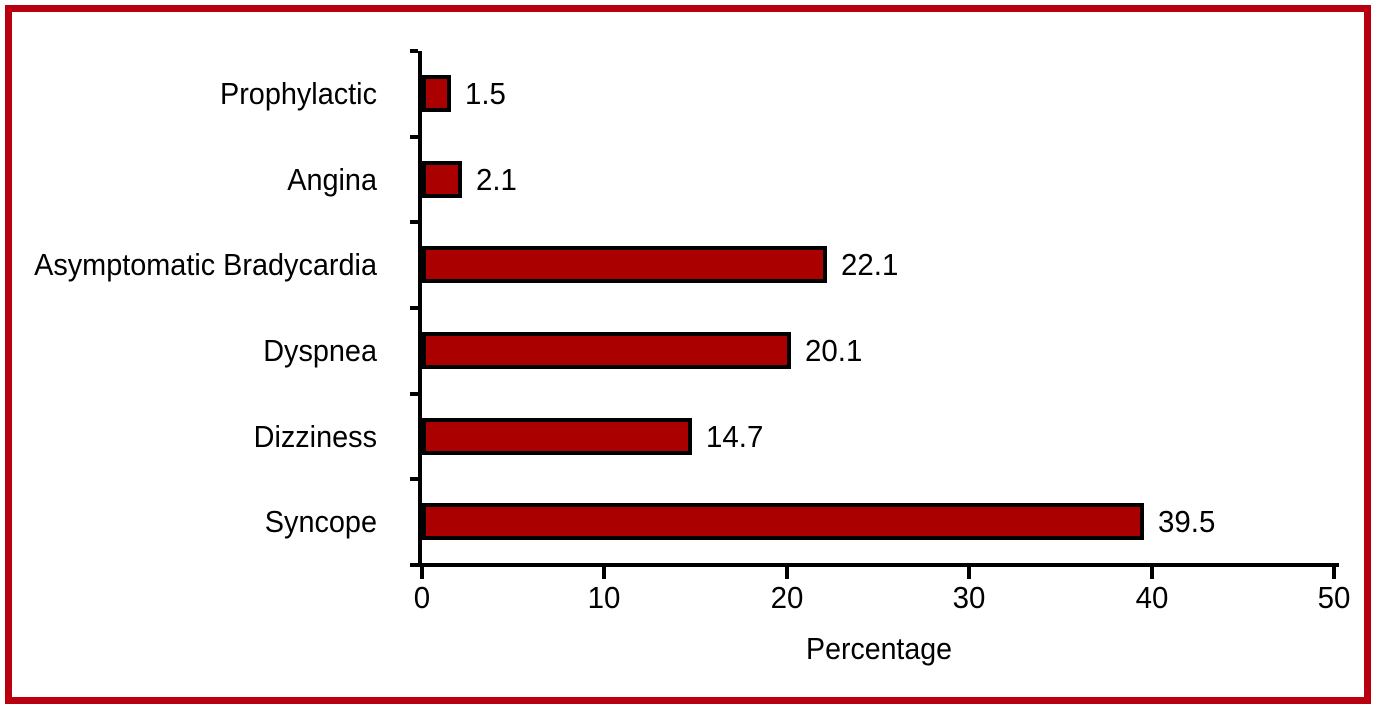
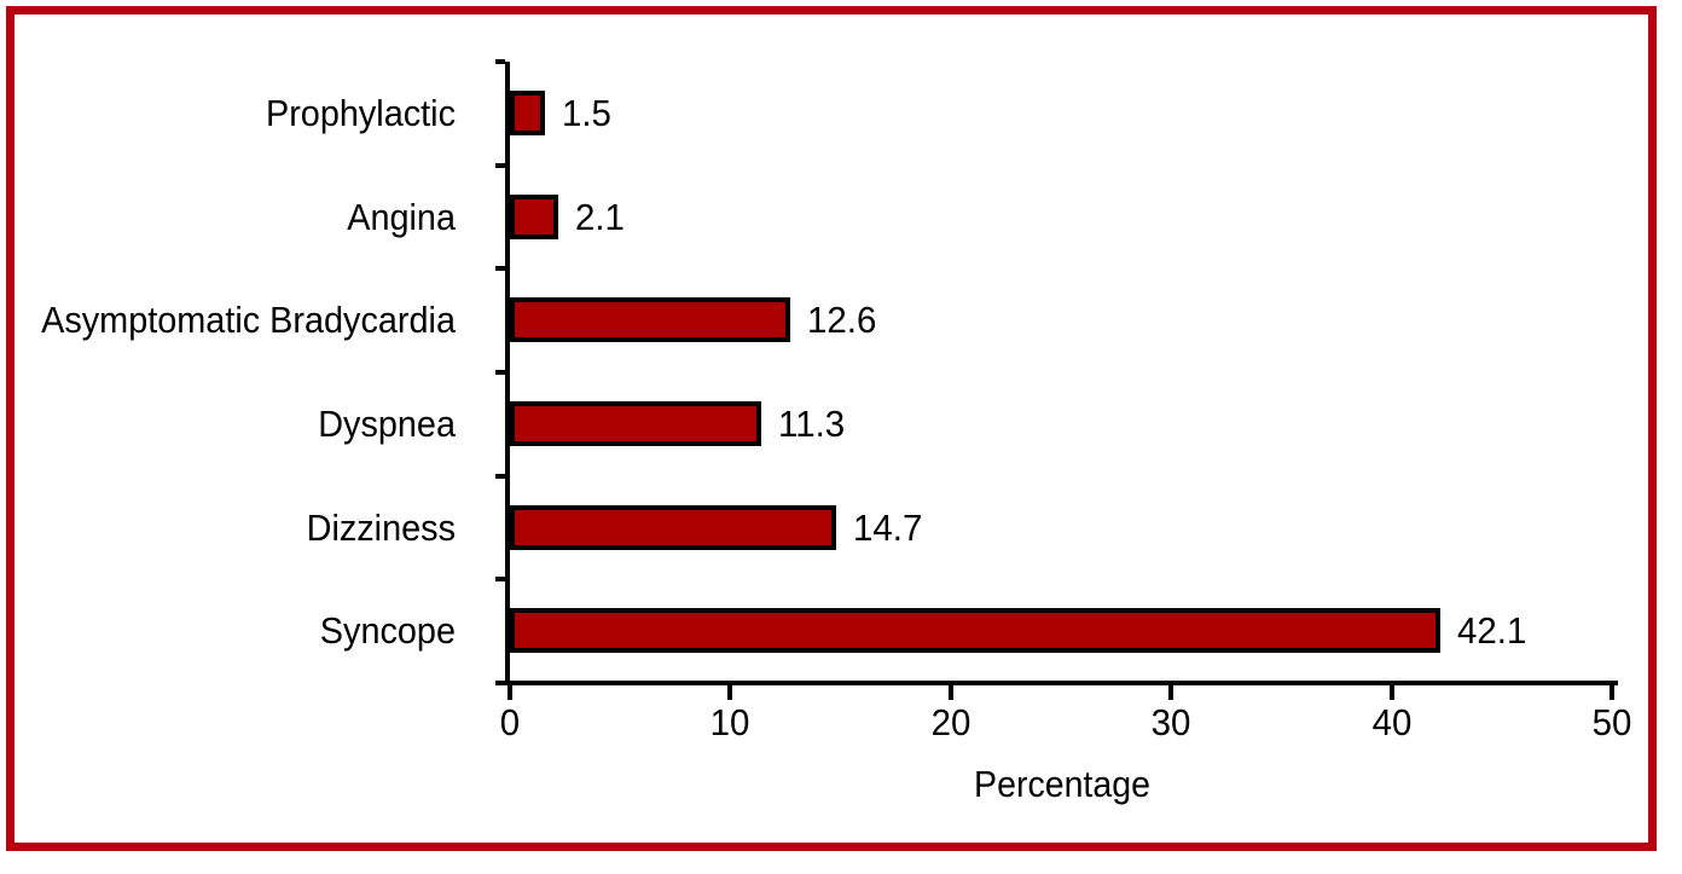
Asymptomatic Bradycardia: 22.1 -> 12.6
Dyspnea: 20.1 -> 11.3
Syncope: 39.5 -> 42.1
